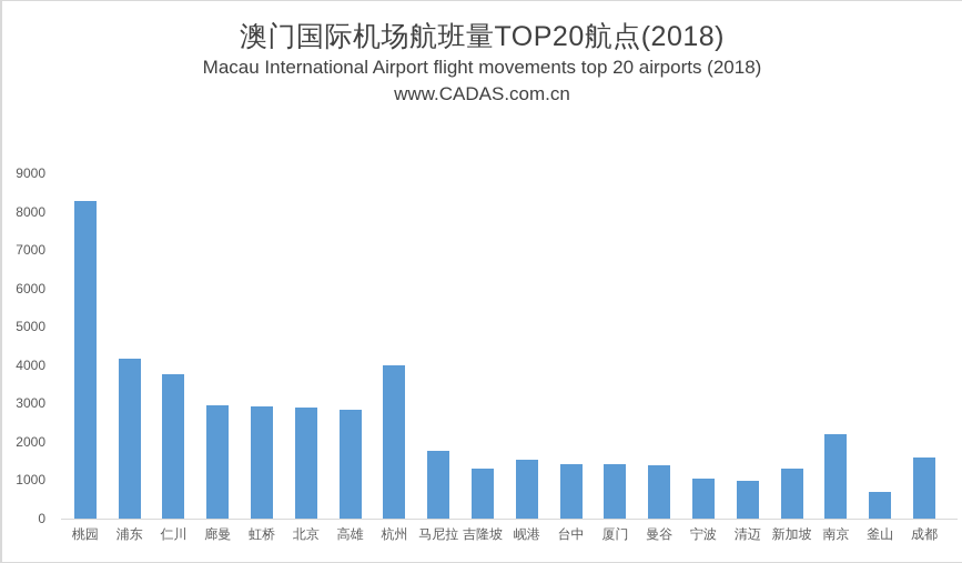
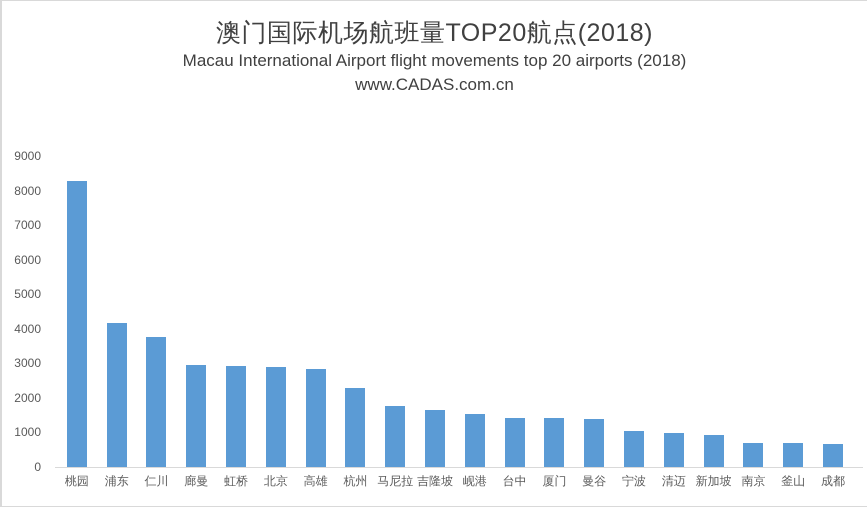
杭州: 4000 -> 2300
吉隆坡: 1300 -> 1700
新加坡: 1300 -> 900
南京: 2200 -> 700
成都: 1600 -> 700
